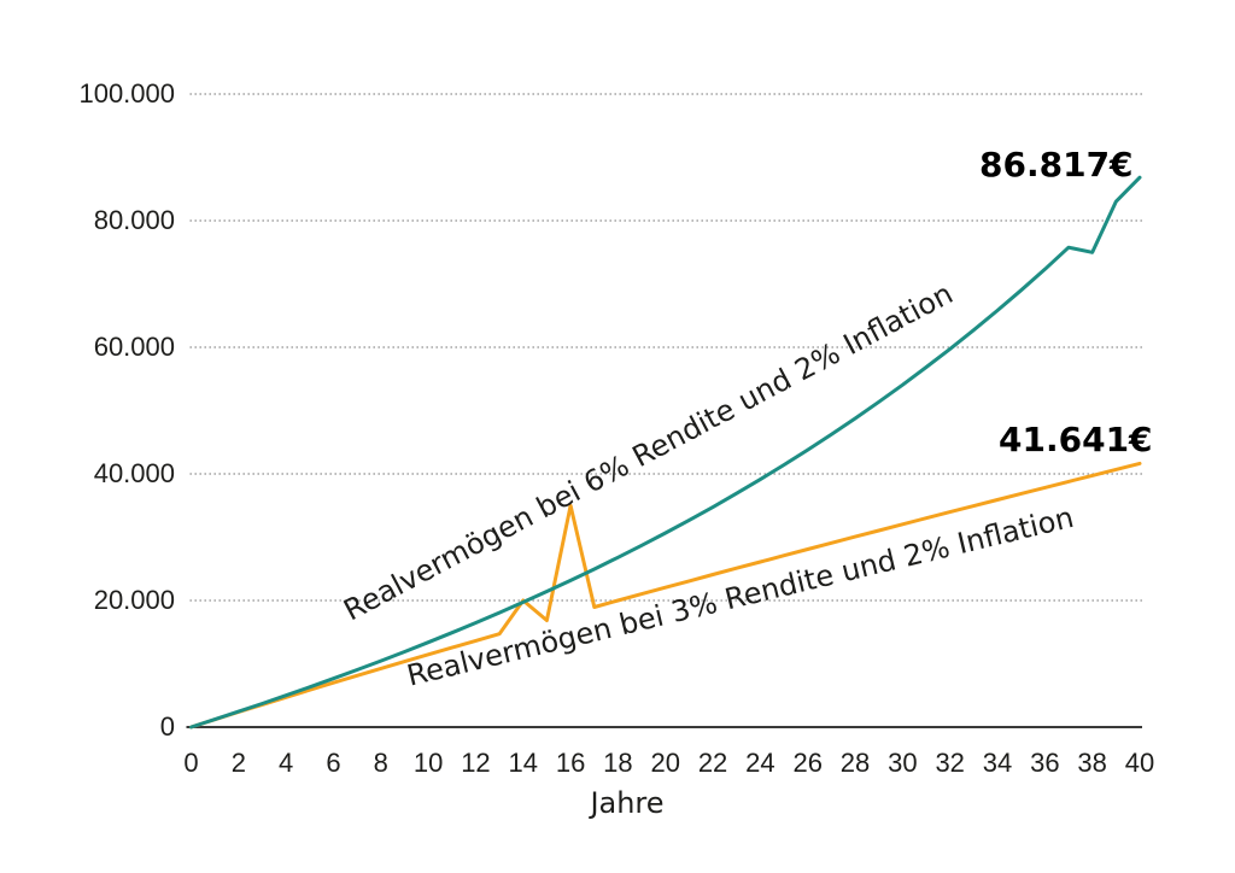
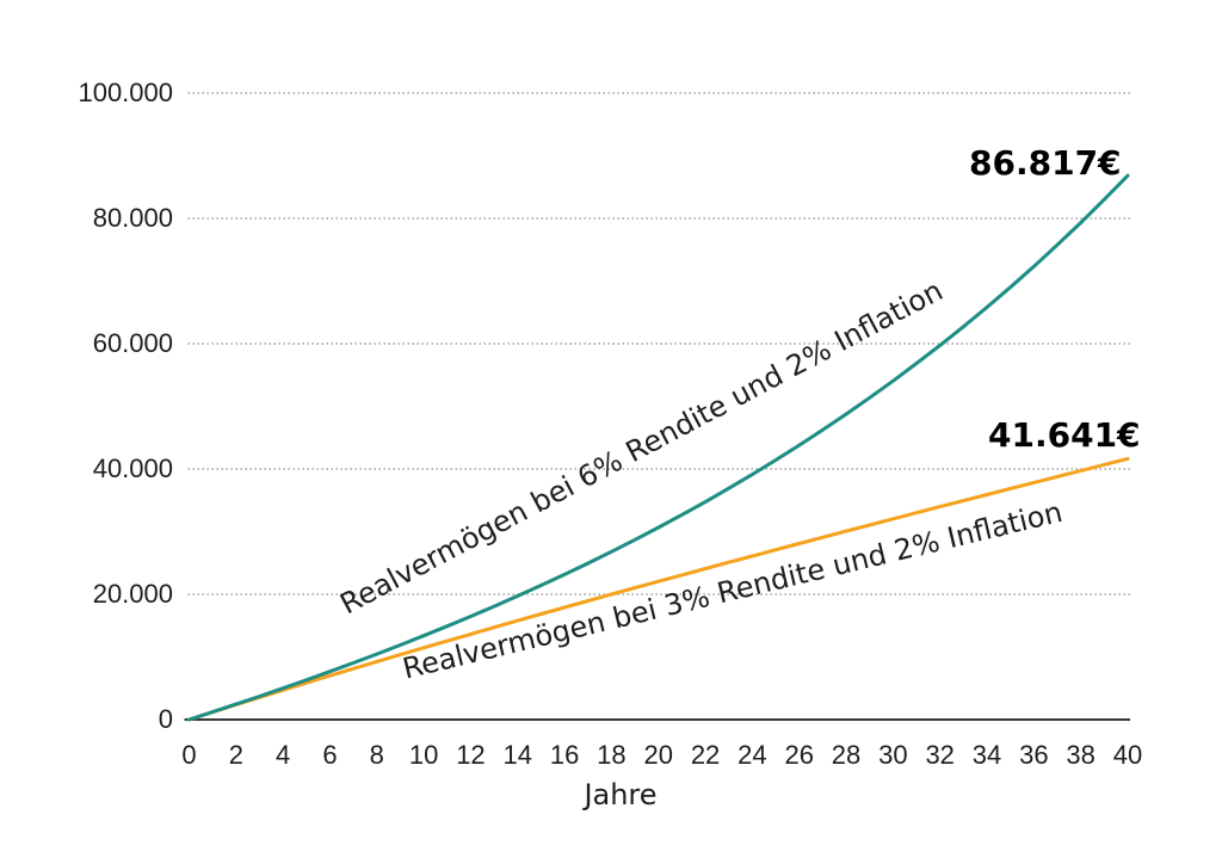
Realvermögen bei 3% Rendite und 2% Inflation/14: 20000 -> 16000
Realvermögen bei 3% Rendite und 2% Inflation/16: 35000 -> 18000
Realvermögen bei 6% Rendite und 2% Inflation/38: 75000 -> 79000
